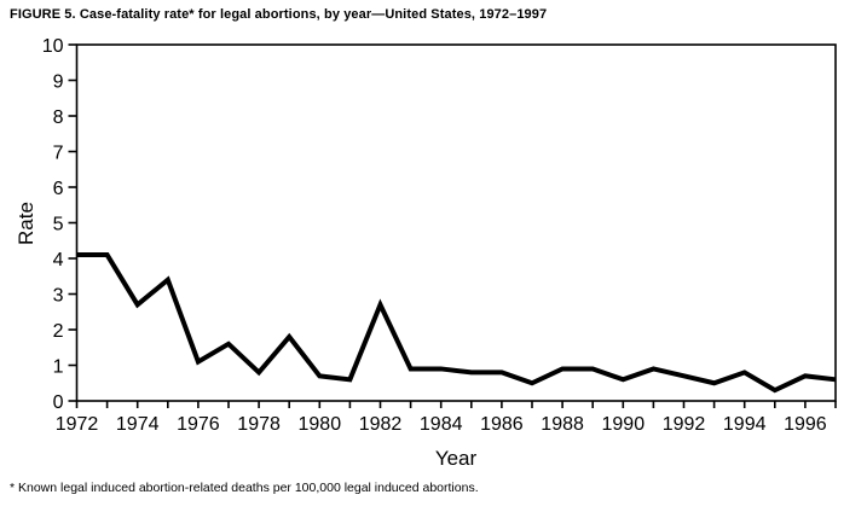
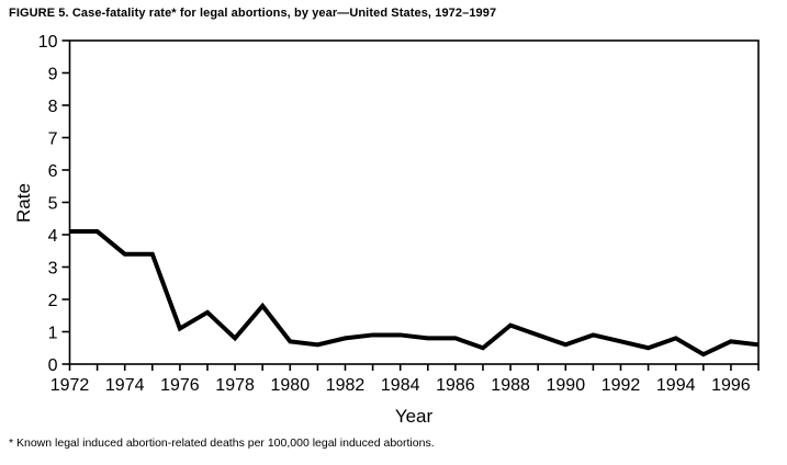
1974: 2.7 -> 3.4
1982: 2.7 -> 0.8
1988: 0.9 -> 1.2
